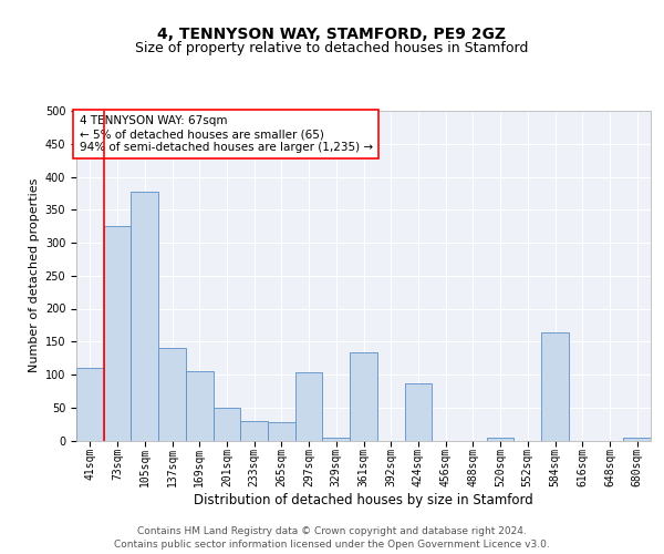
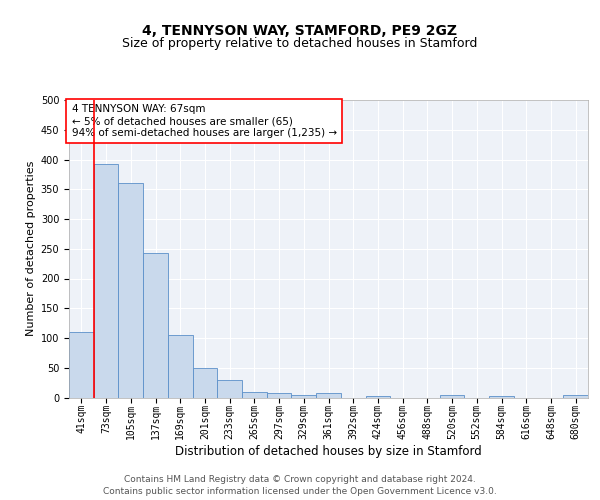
73sqm: 326 -> 392
105sqm: 378 -> 360
137sqm: 140 -> 243
265sqm: 28 -> 10
297sqm: 104 -> 7
361sqm: 134 -> 7
424sqm: 86 -> 3
584sqm: 164 -> 3
